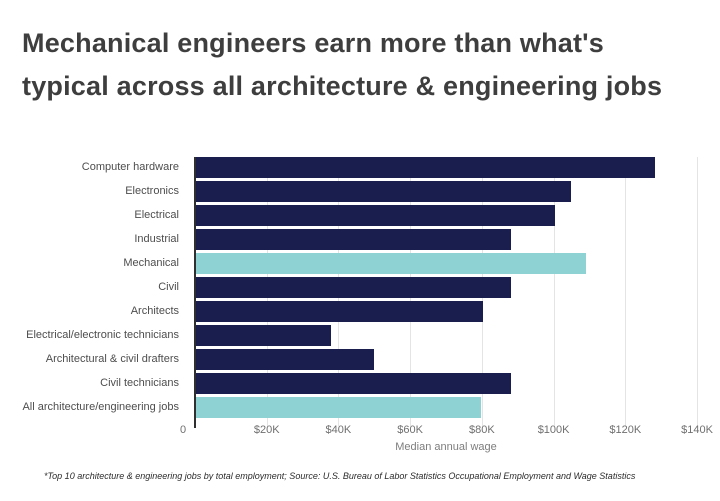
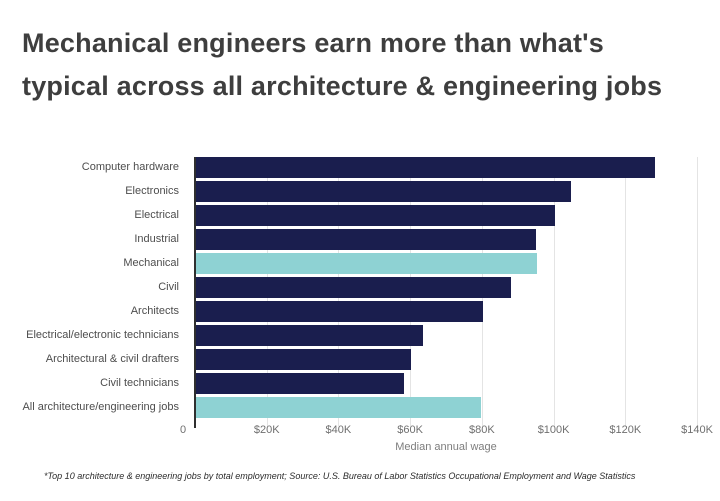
Industrial: $88K -> $95K
Mechanical: $109K -> $95K
Electrical/electronic technicians: $38K -> $64K
Architectural & civil drafters: $50K -> $60K
Civil technicians: $88K -> $58K
